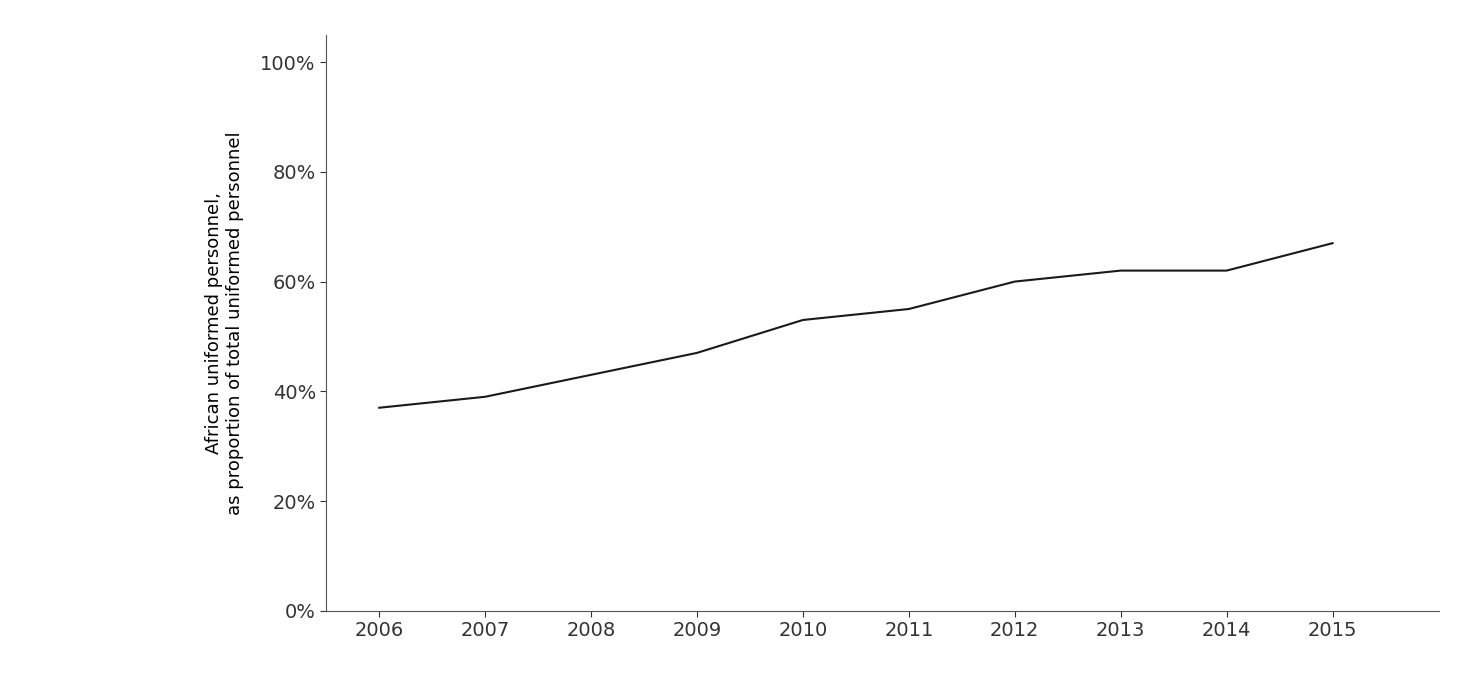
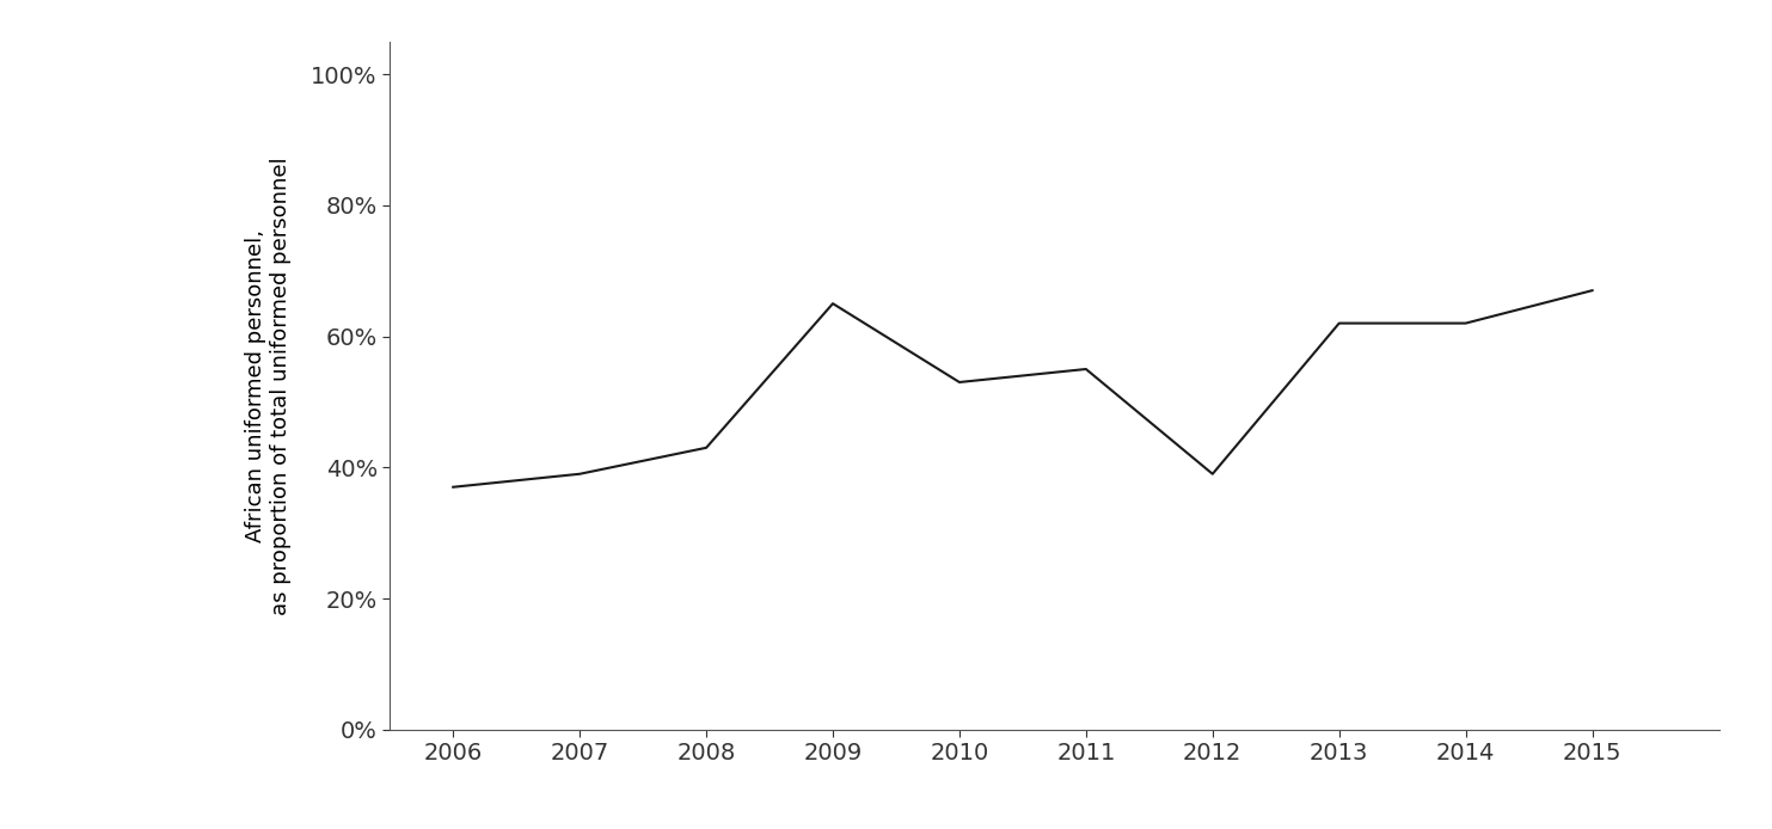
2009: 47% -> 65%
2012: 60% -> 39%
